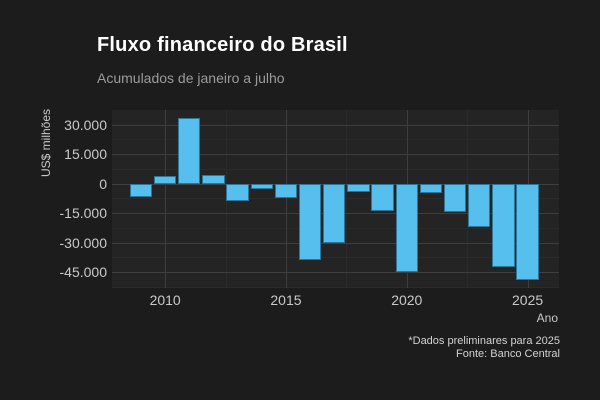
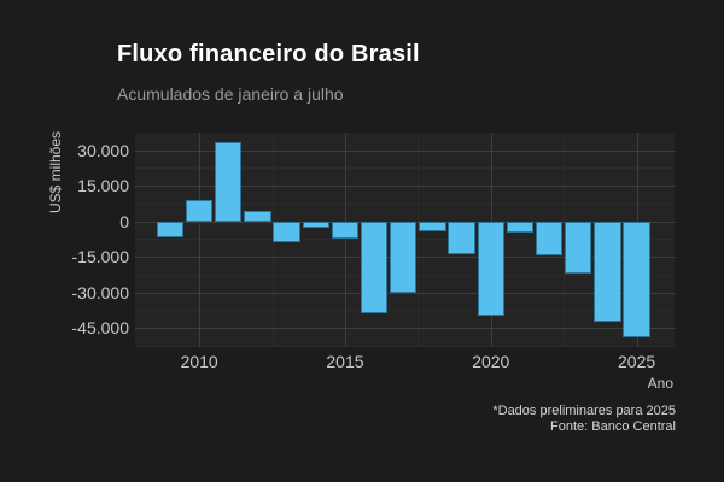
2010: 4000 -> 9000
2020: -45000 -> -40000
